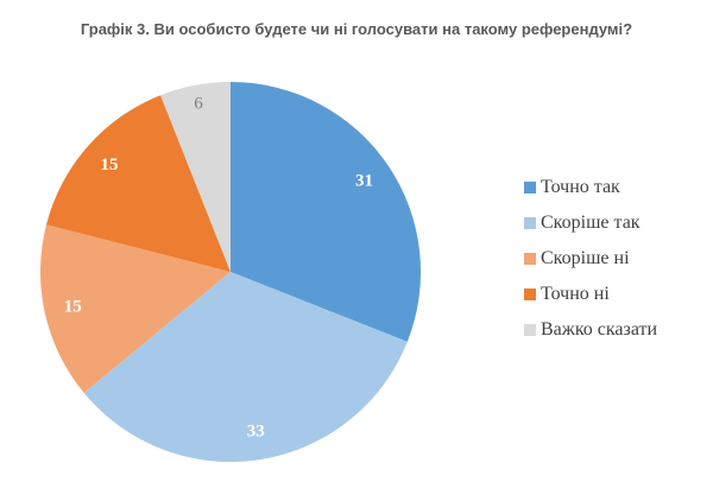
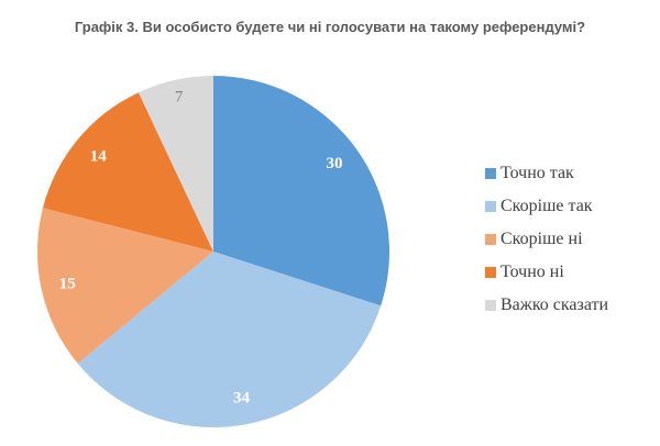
Точно так: 31 -> 30
Скоріше так: 33 -> 34
Точно ні: 15 -> 14
Важко сказати: 6 -> 7
